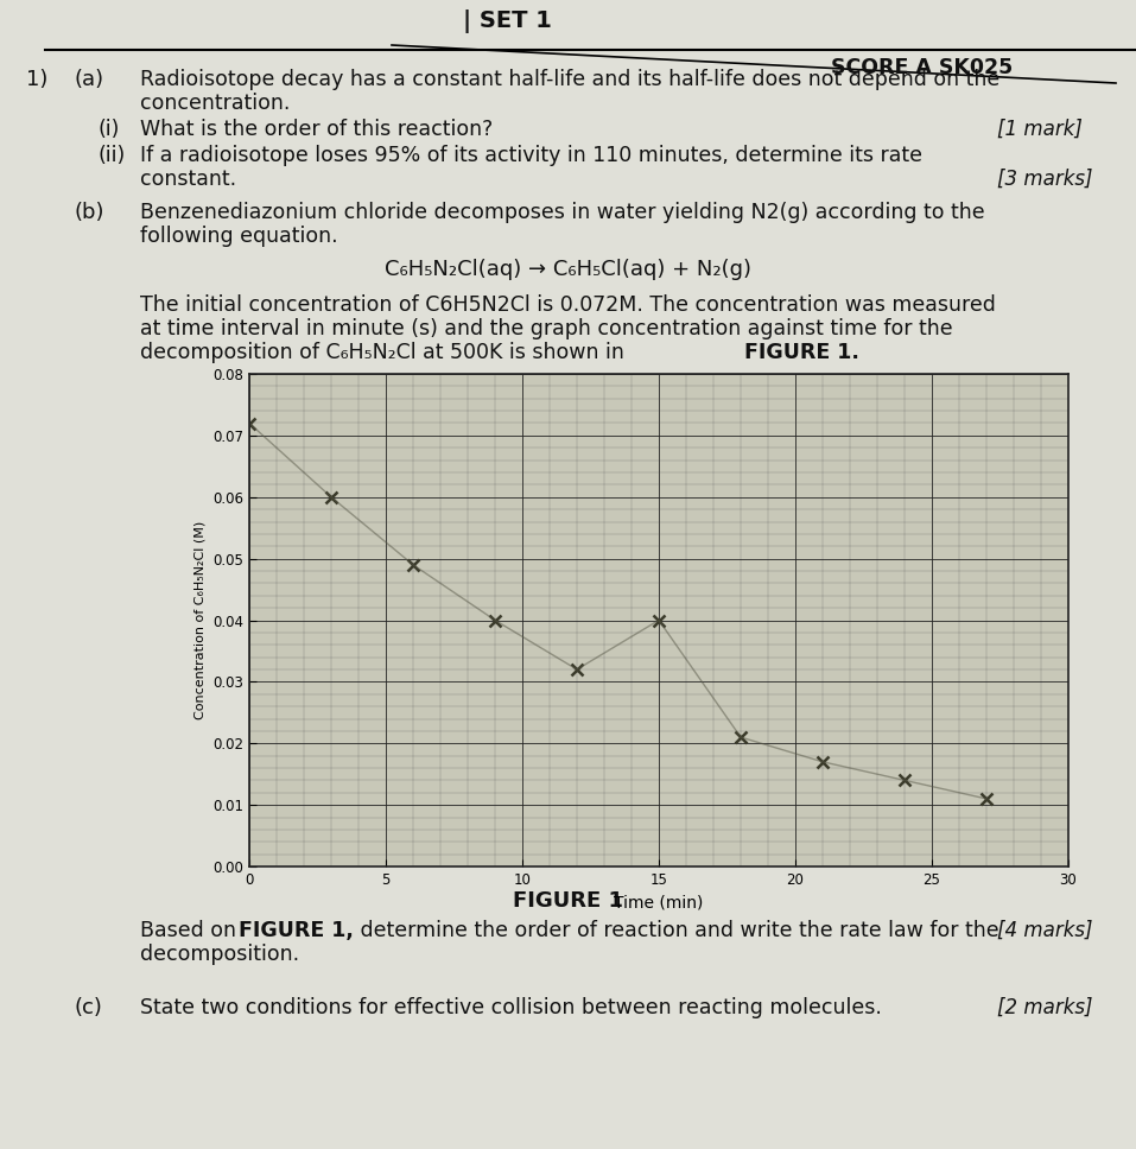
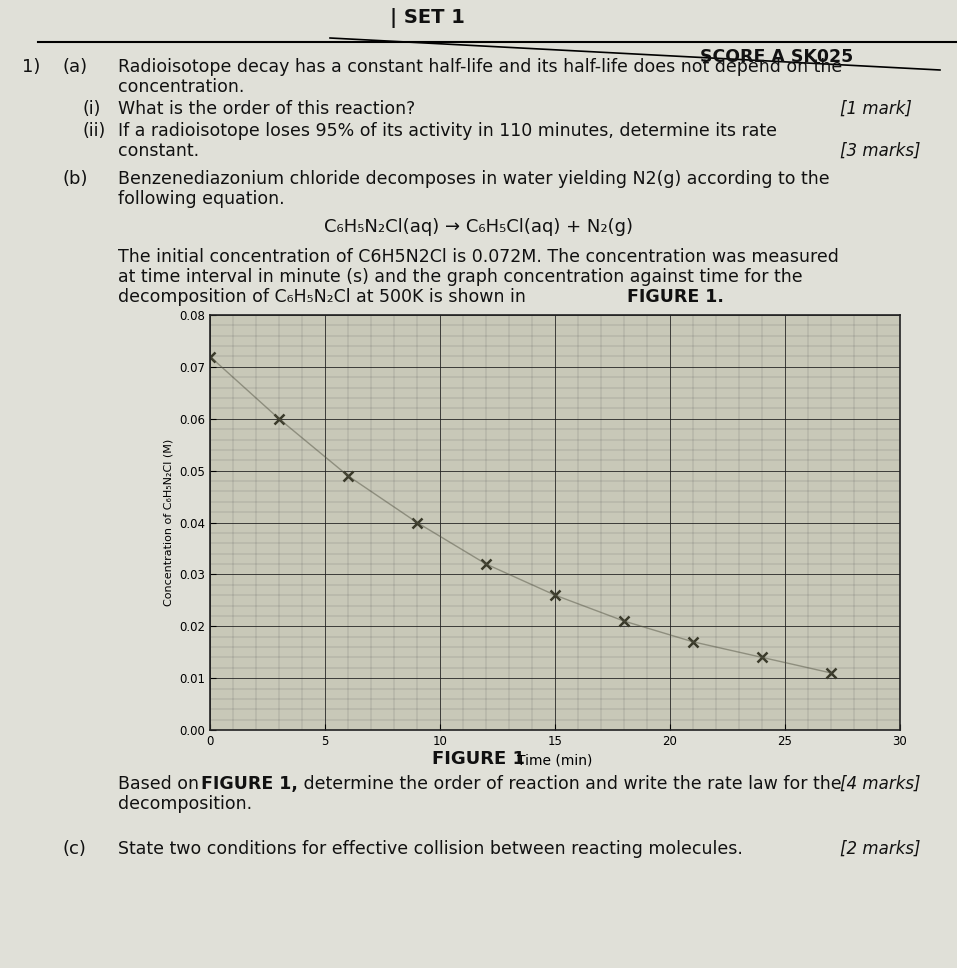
15: 0.040 -> 0.026
